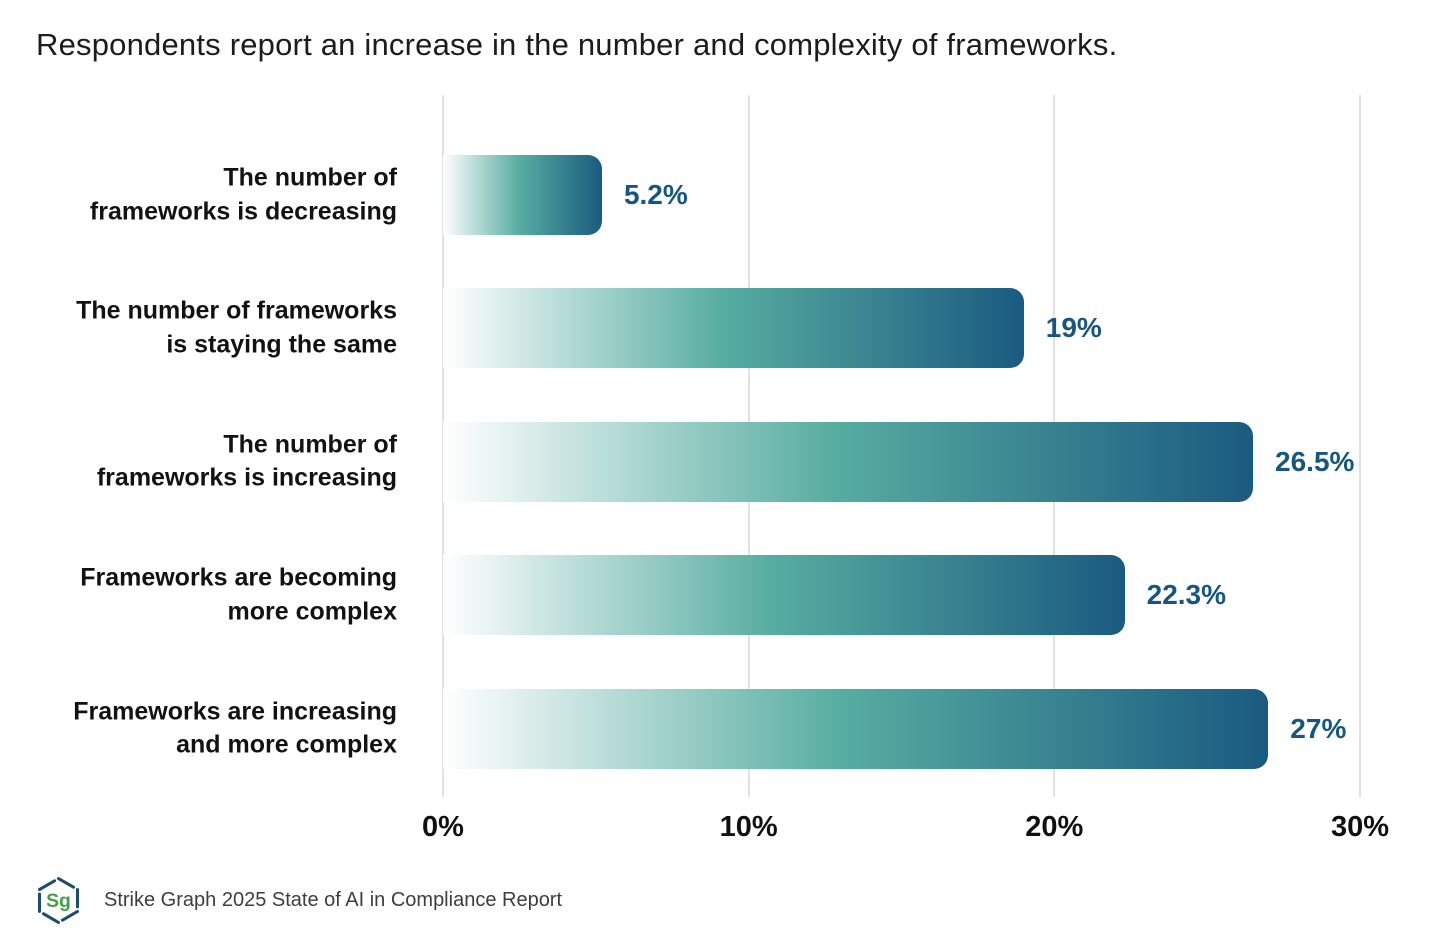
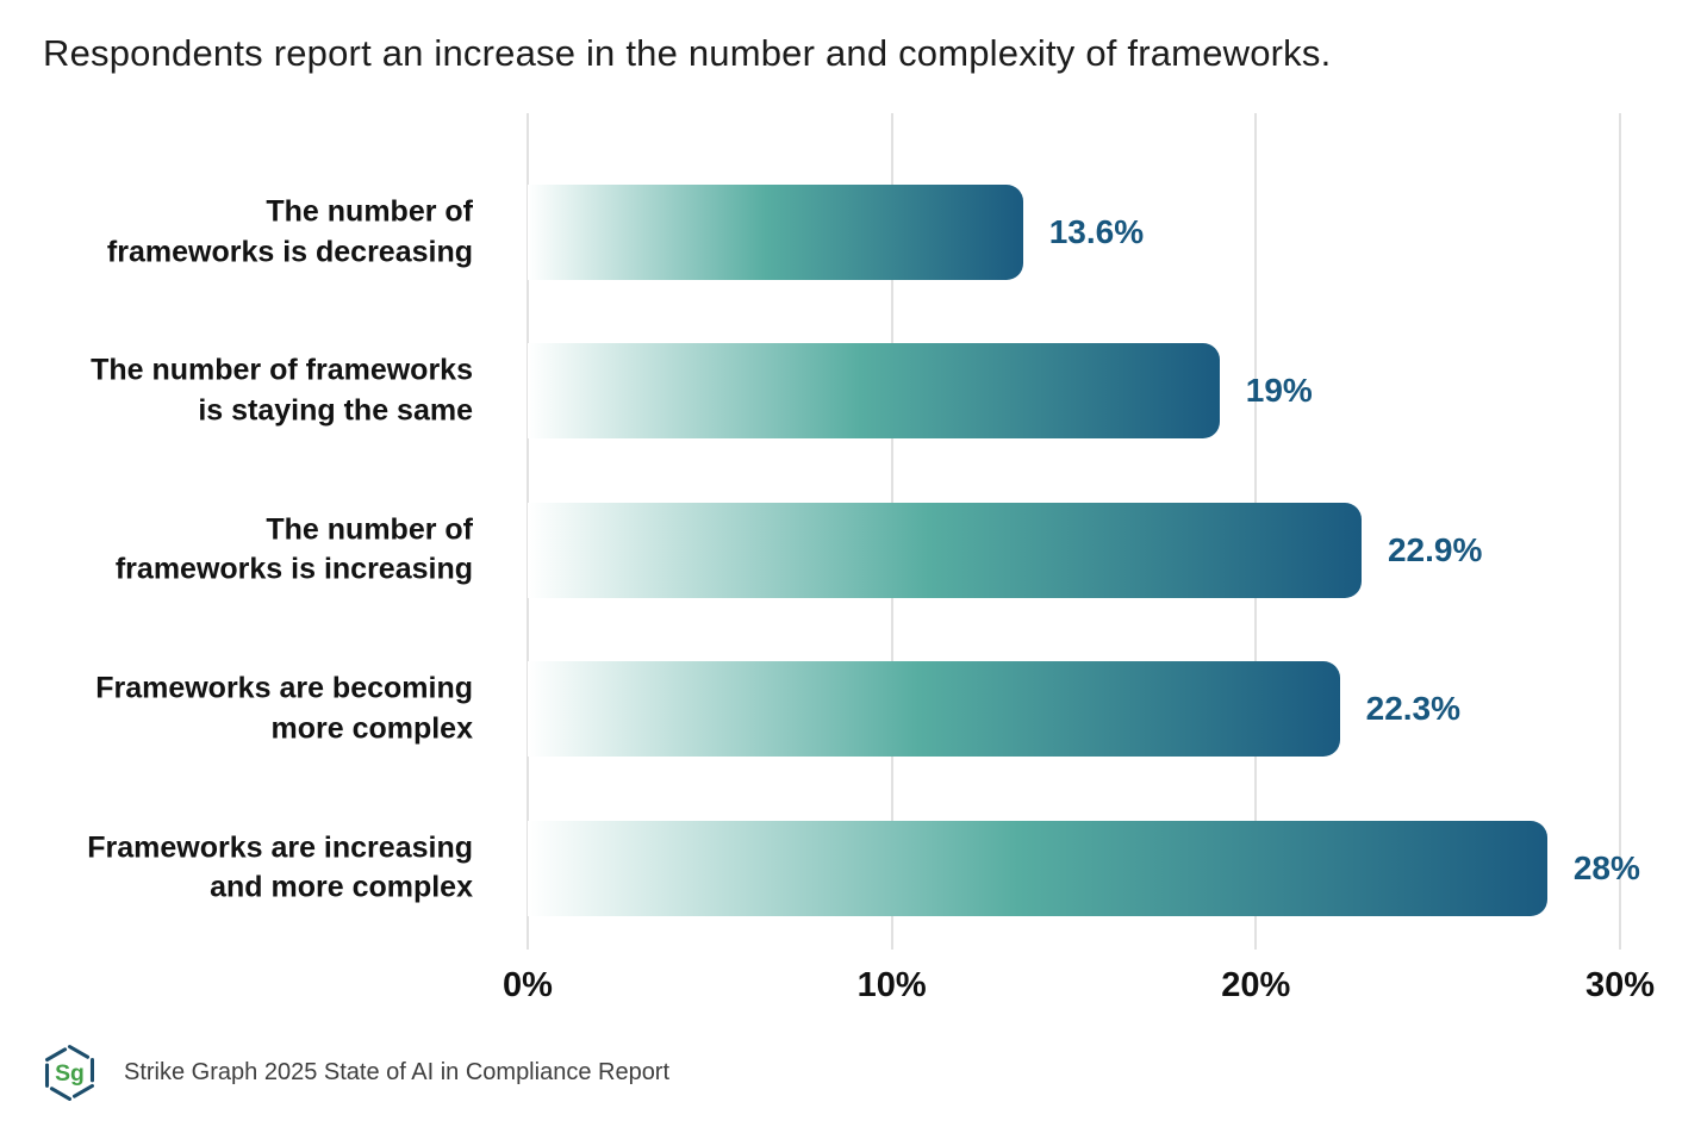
The number of frameworks is decreasing: 5.2% -> 13.6%
The number of frameworks is increasing: 26.5% -> 22.9%
Frameworks are increasing and more complex: 27% -> 28%
